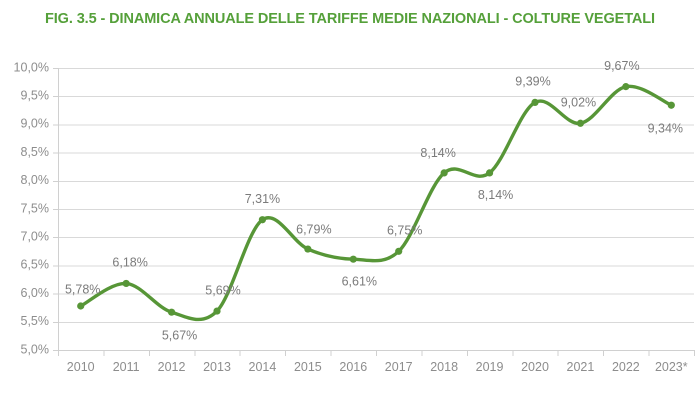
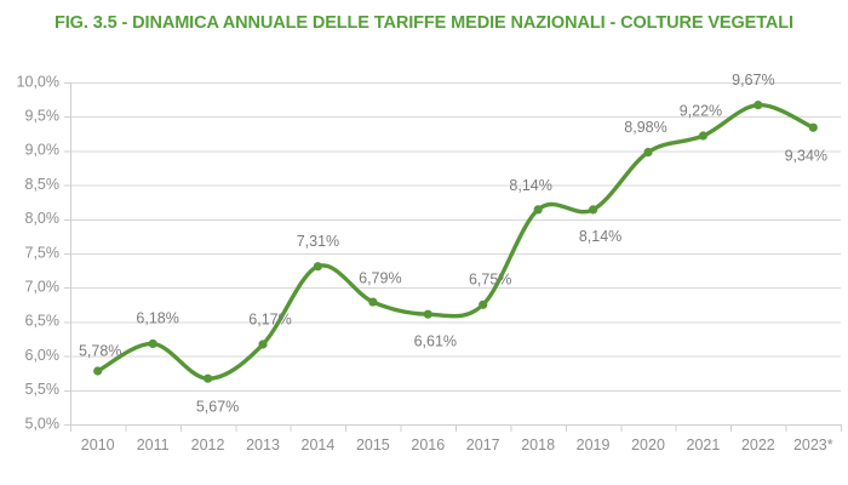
2013: 5,69% -> 6,17%
2020: 9,39% -> 8,98%
2021: 9,02% -> 9,22%
